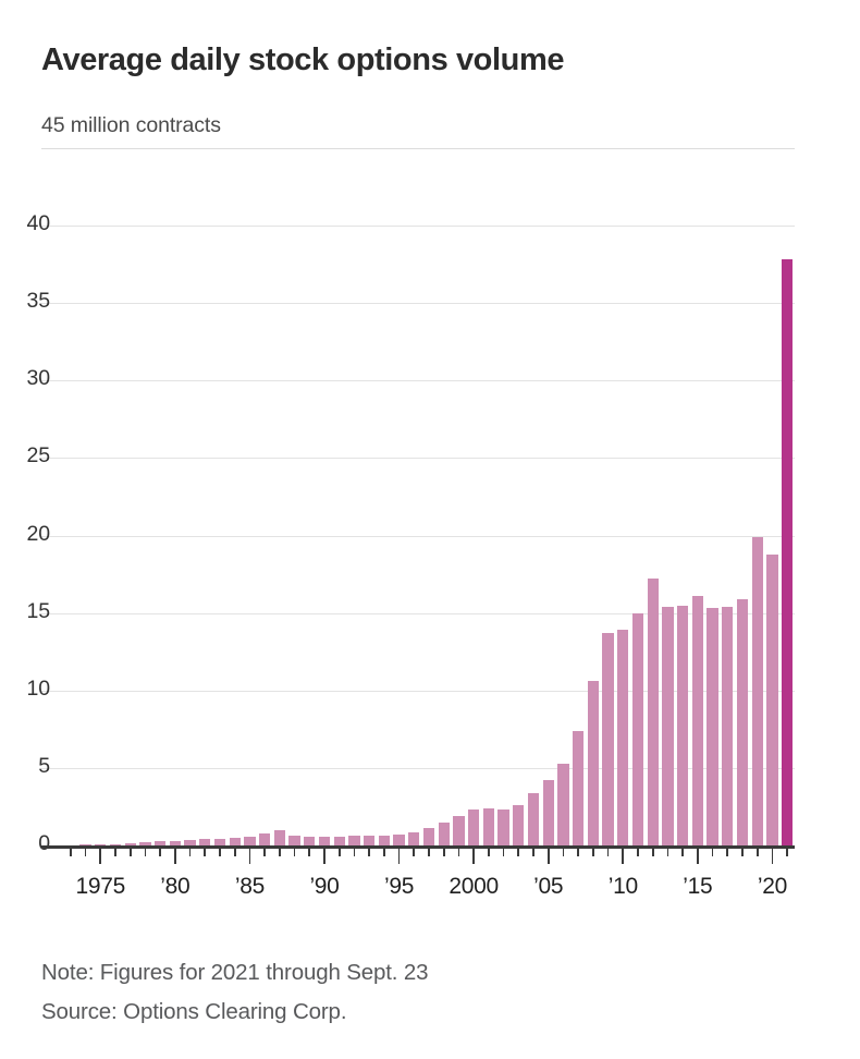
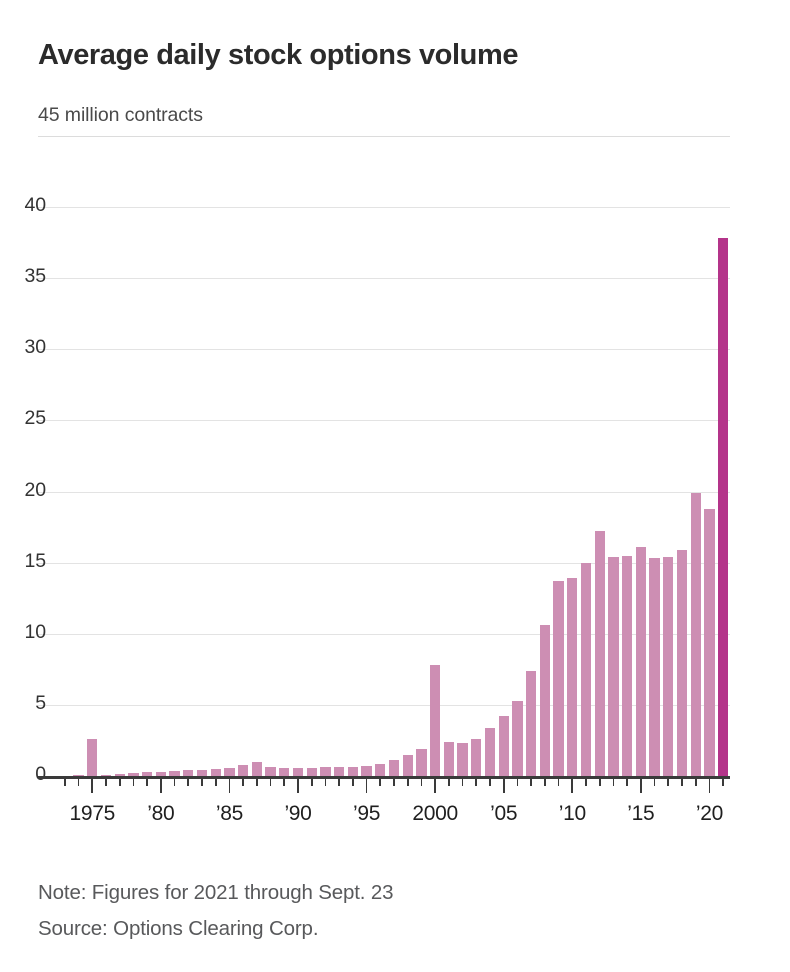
1975: 0.1 -> 2.6
2000: 2.3 -> 7.8
